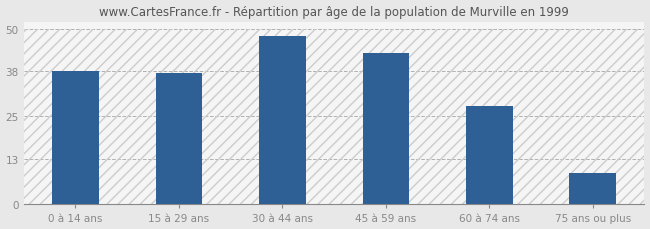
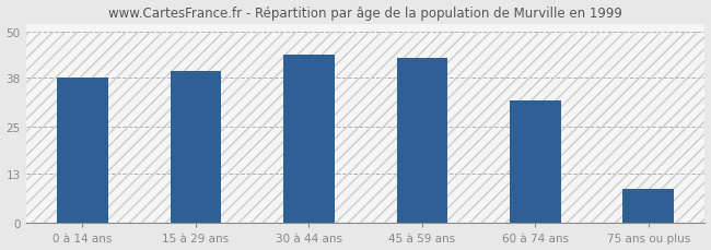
15 à 29 ans: 37.5 -> 39.5
30 à 44 ans: 48.0 -> 44.0
60 à 74 ans: 28.0 -> 32.0
